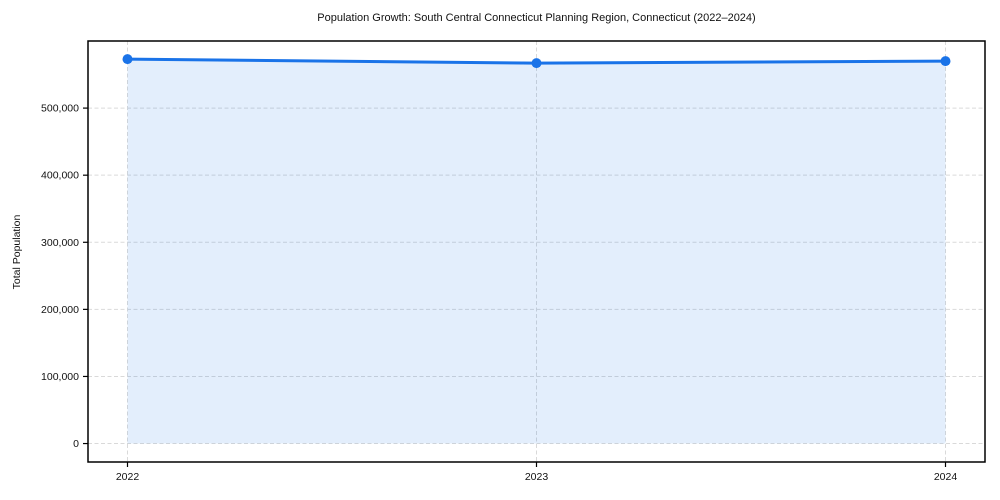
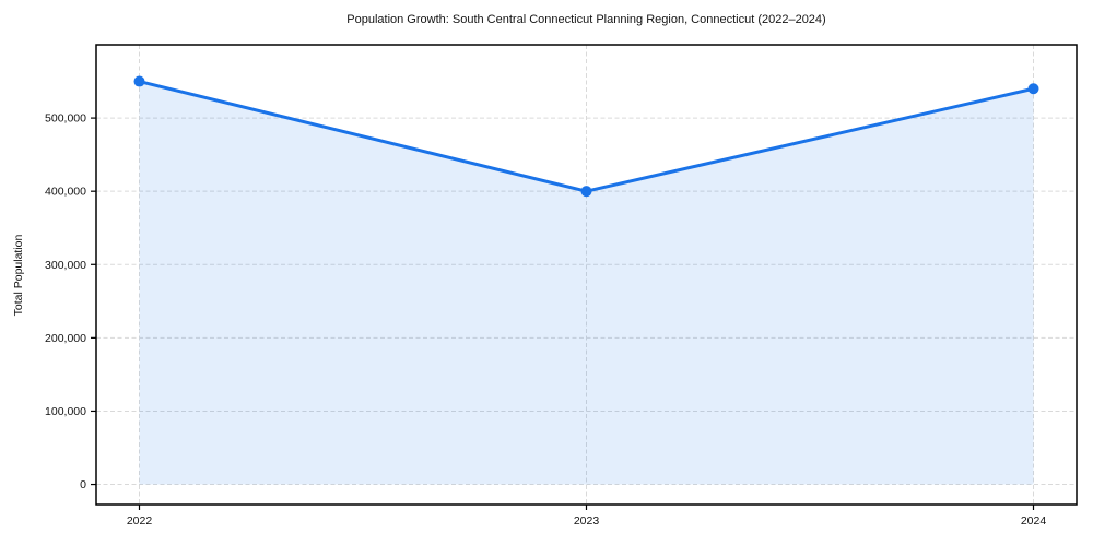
2022: 570000 -> 550000
2023: 570000 -> 400000
2024: 570000 -> 540000
